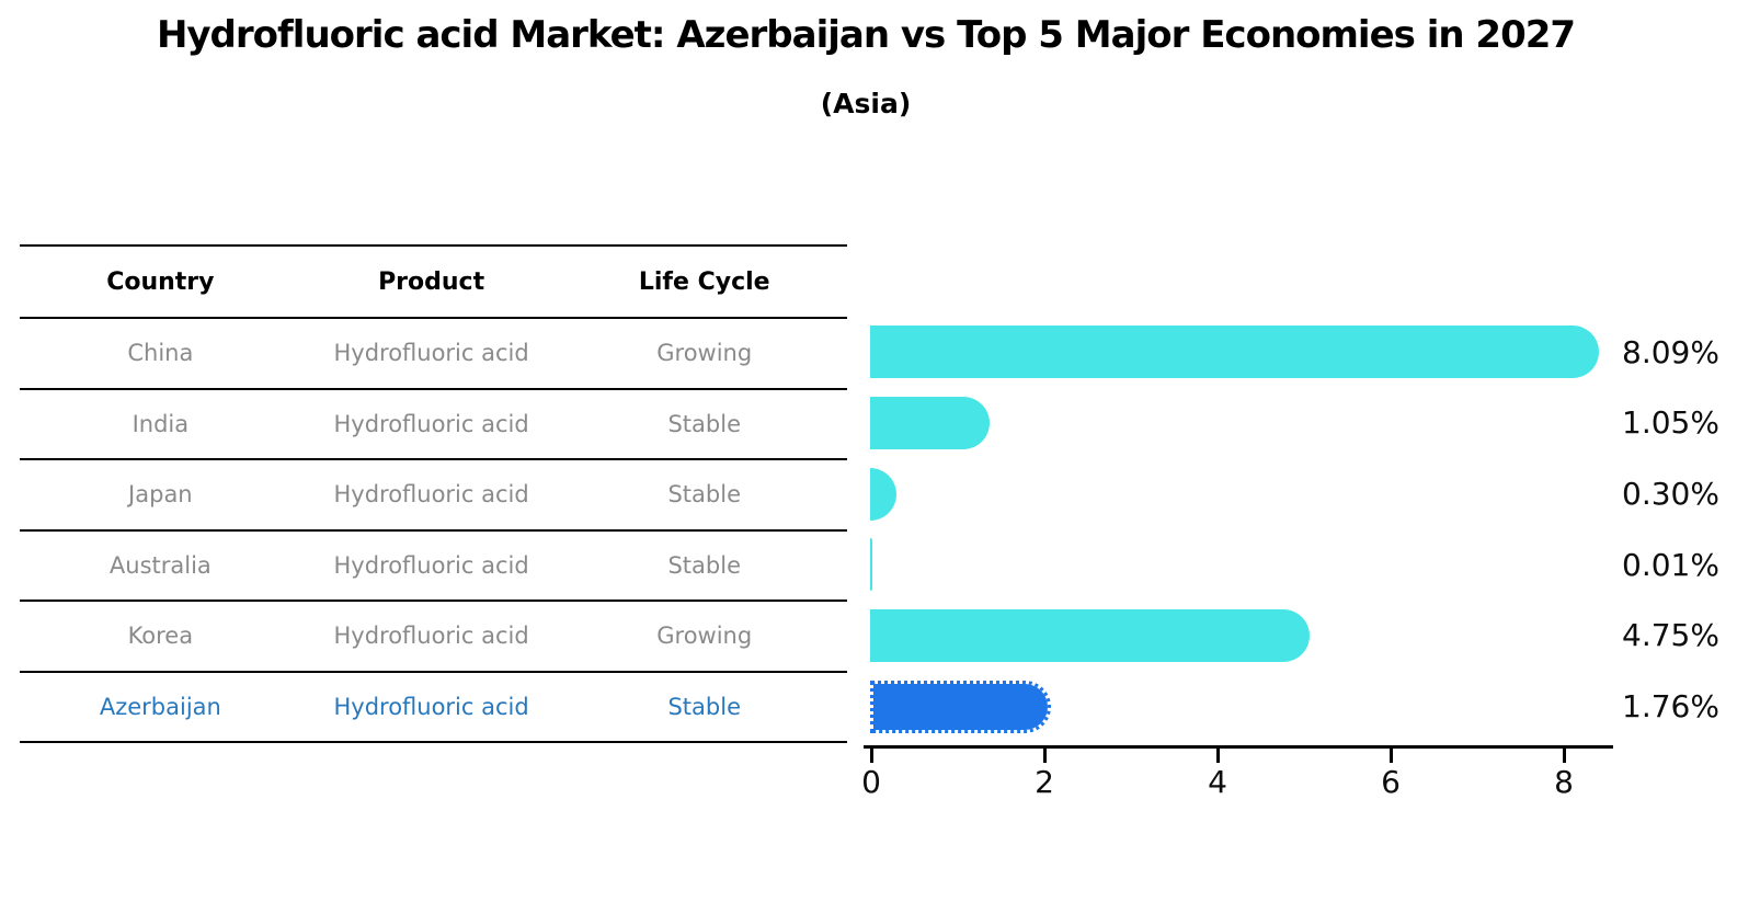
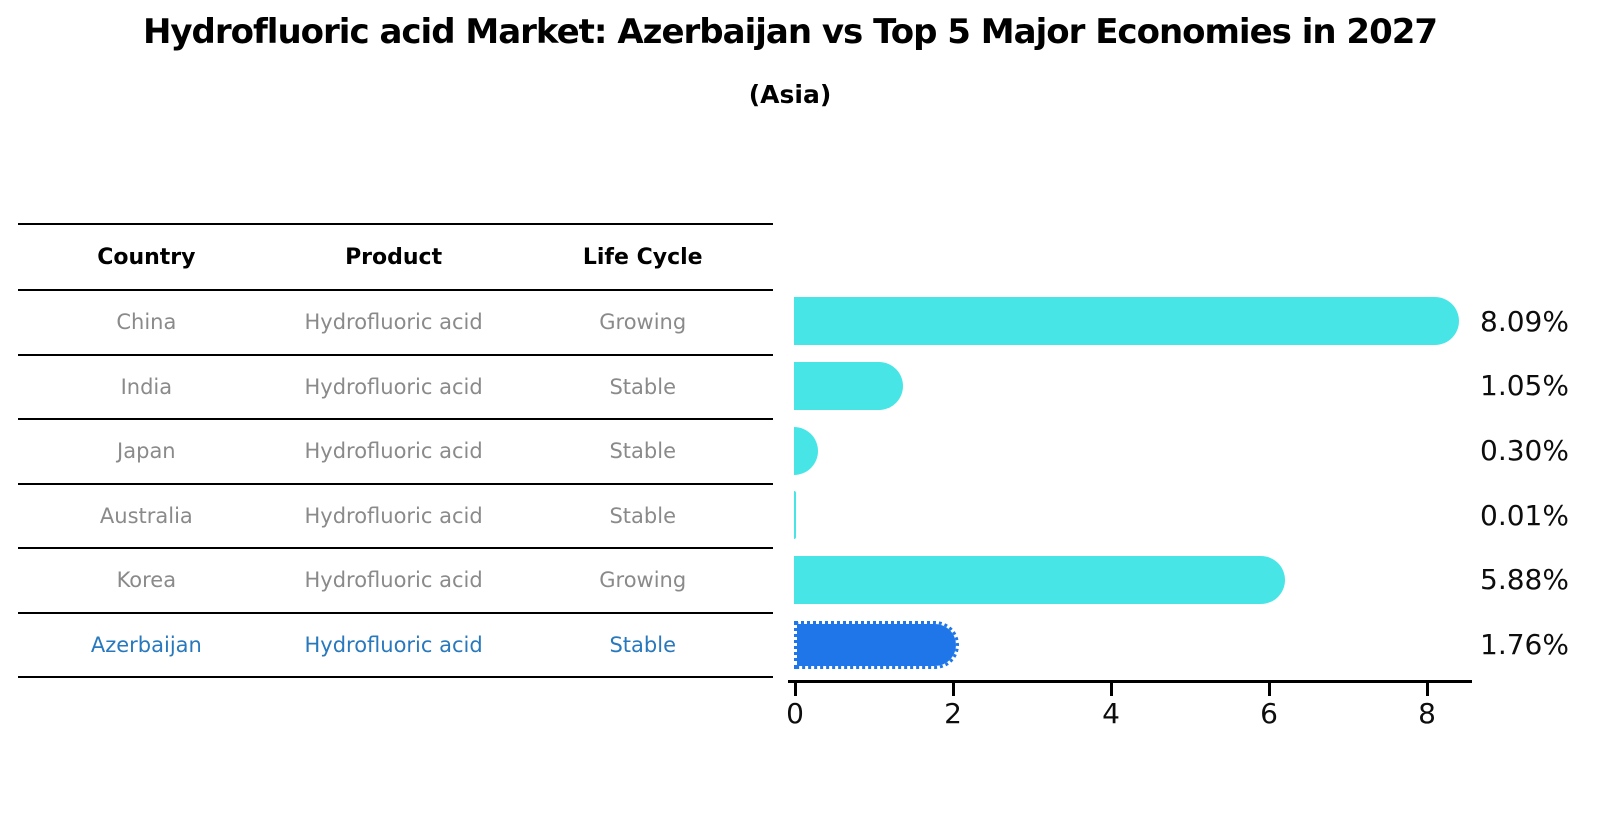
Korea: 4.75% -> 5.88%
